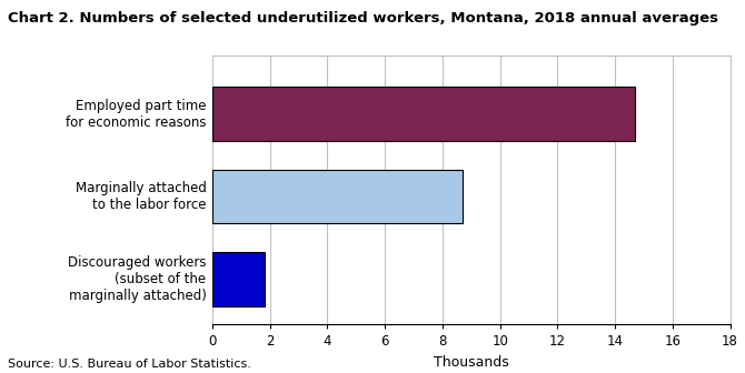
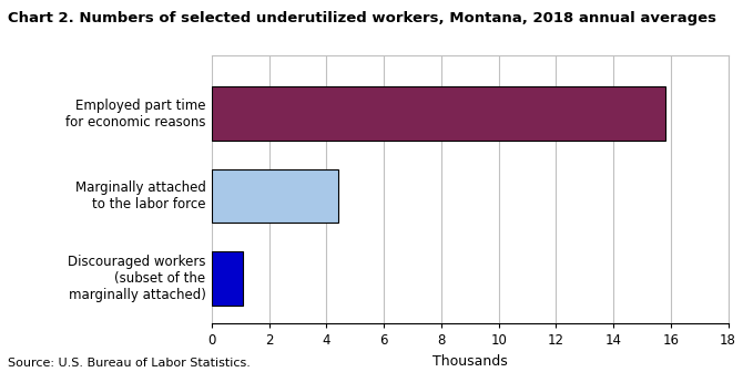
Employed part time for economic reasons: 14.7 -> 15.8
Marginally attached to the labor force: 8.7 -> 4.4
Discouraged workers (subset of the marginally attached): 1.8 -> 1.1
